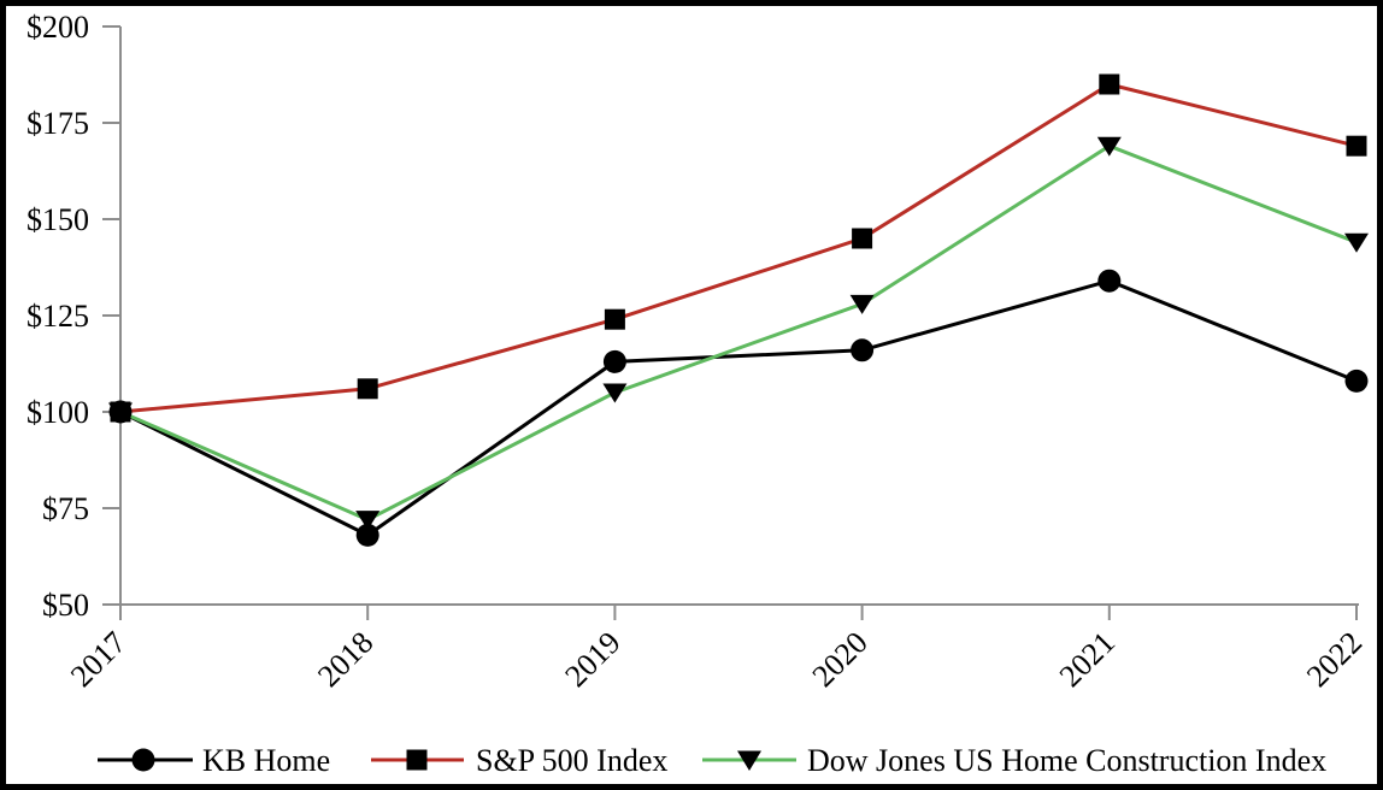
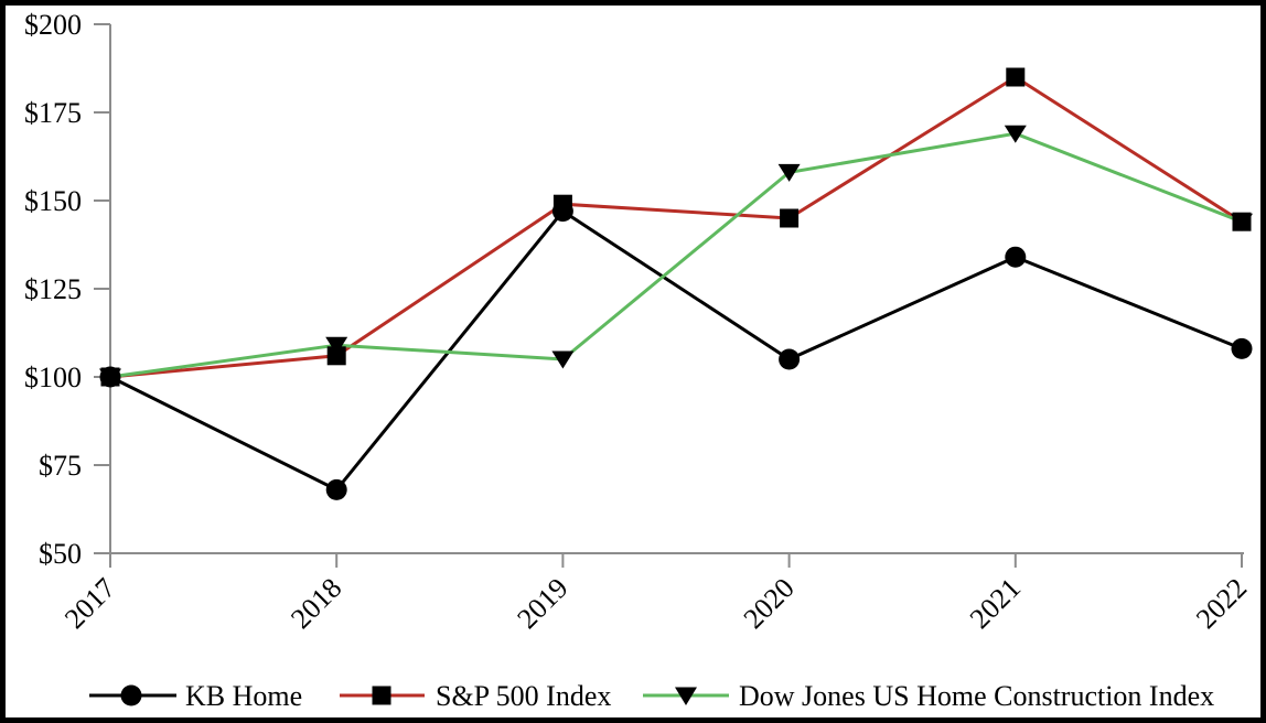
Dow Jones US Home Construction Index/2018: $72 -> $109
KB Home/2019: $113 -> $147
S&P 500 Index/2019: $124 -> $149
KB Home/2020: $116 -> $105
Dow Jones US Home Construction Index/2020: $128 -> $158
S&P 500 Index/2022: $169 -> $144
